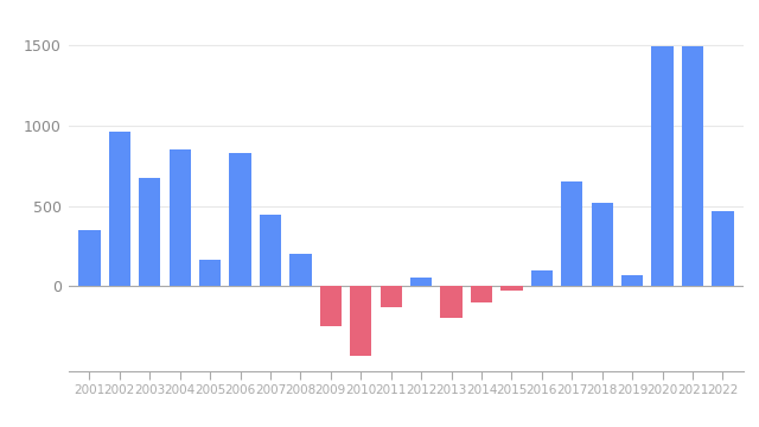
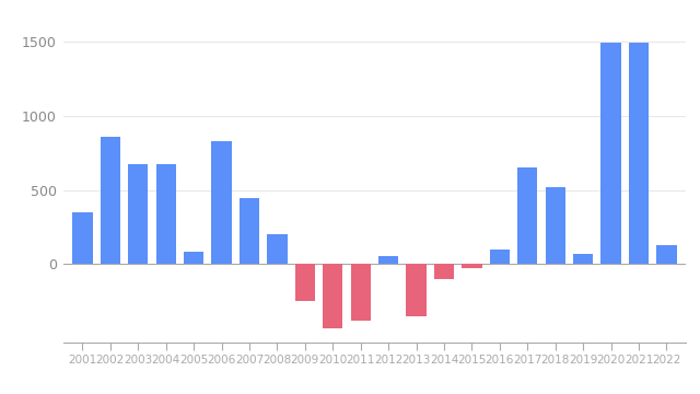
2002: 960 -> 860
2004: 850 -> 670
2005: 160 -> 80
2011: -130 -> -380
2013: -200 -> -350
2022: 470 -> 130
